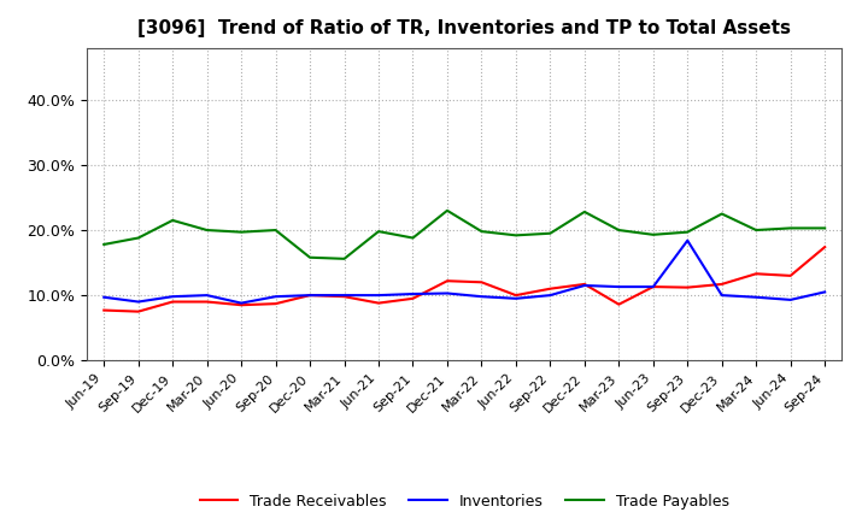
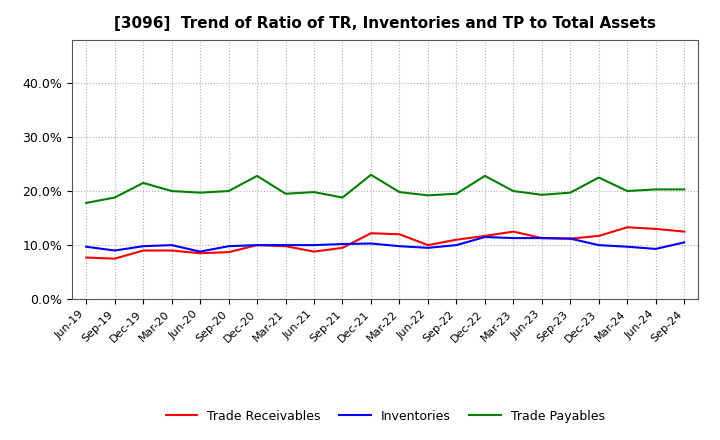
Trade Payables/Dec-20: 15.8% -> 22.8%
Trade Payables/Mar-21: 15.6% -> 19.5%
Trade Receivables/Mar-23: 8.6% -> 12.5%
Inventories/Sep-23: 18.4% -> 11.2%
Trade Receivables/Sep-24: 17.4% -> 12.5%
